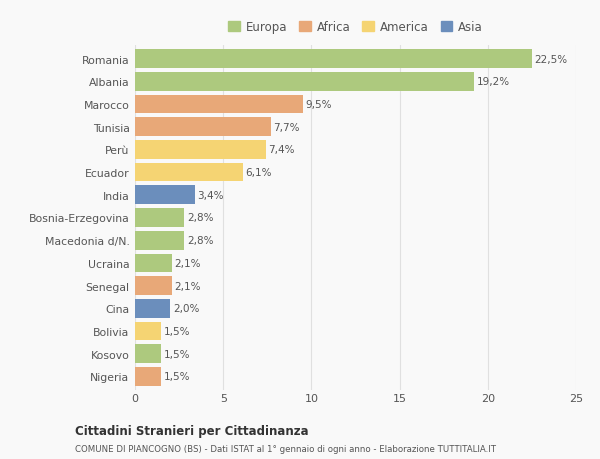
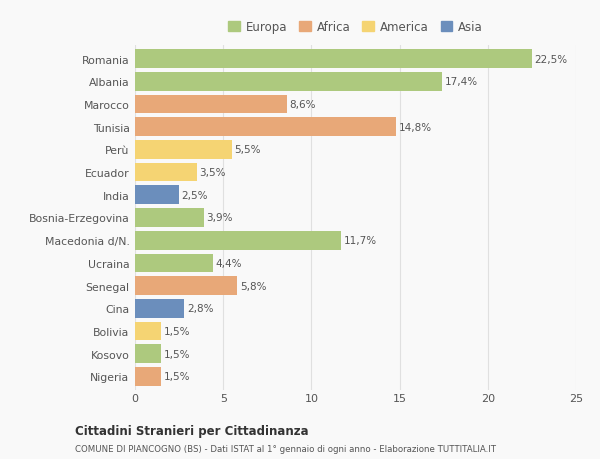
Albania: 19,2% -> 17,4%
Marocco: 9,5% -> 8,6%
Tunisia: 7,7% -> 14,8%
Perù: 7,4% -> 5,5%
Ecuador: 6,1% -> 3,5%
India: 3,4% -> 2,5%
Bosnia-Erzegovina: 2,8% -> 3,9%
Macedonia d/N.: 2,8% -> 11,7%
Ucraina: 2,1% -> 4,4%
Senegal: 2,1% -> 5,8%
Cina: 2,0% -> 2,8%
